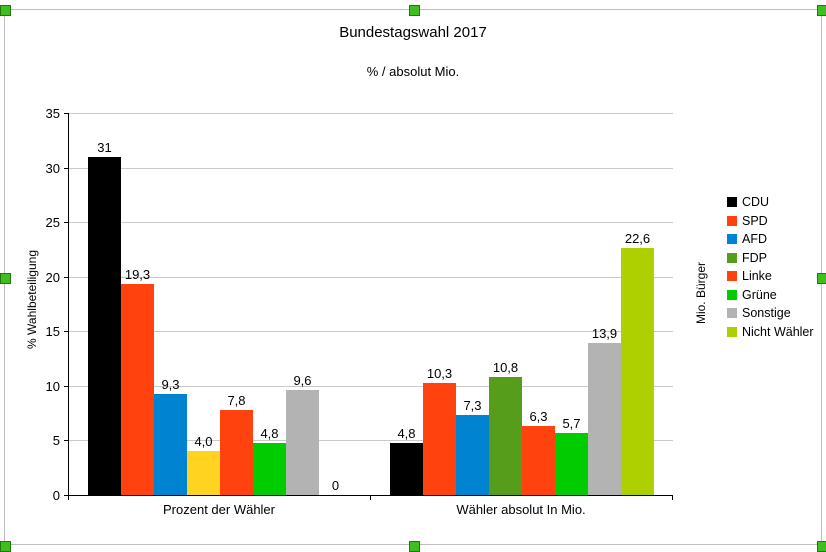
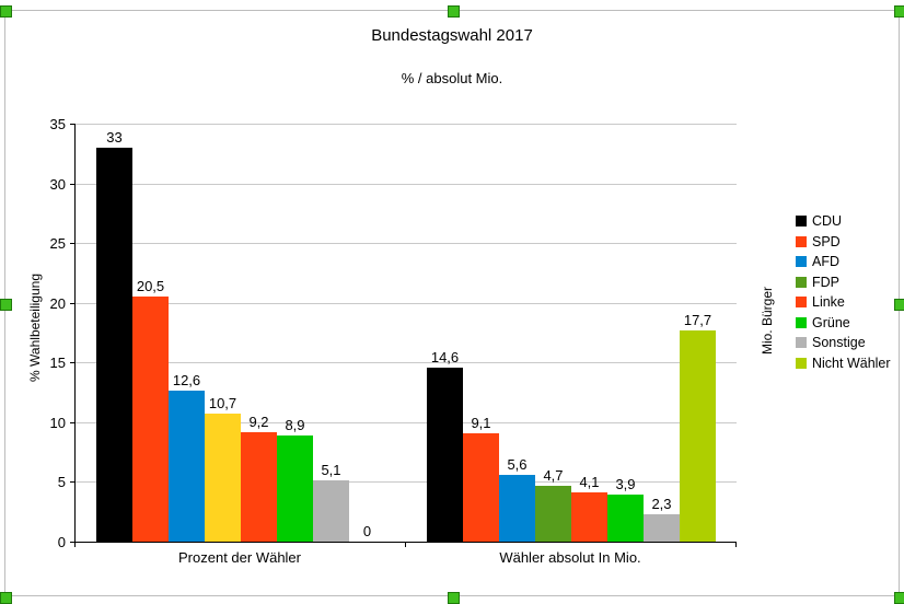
CDU/Prozent der Wähler: 31 -> 33
SPD/Prozent der Wähler: 19,3 -> 20,5
AFD/Prozent der Wähler: 9,3 -> 12,6
FDP/Prozent der Wähler: 4,0 -> 10,7
Linke/Prozent der Wähler: 7,8 -> 9,2
Grüne/Prozent der Wähler: 4,8 -> 8,9
Sonstige/Prozent der Wähler: 9,6 -> 5,1
CDU/Wähler absolut In Mio.: 4,8 -> 14,6
SPD/Wähler absolut In Mio.: 10,3 -> 9,1
AFD/Wähler absolut In Mio.: 7,3 -> 5,6
FDP/Wähler absolut In Mio.: 10,8 -> 4,7
Linke/Wähler absolut In Mio.: 6,3 -> 4,1
Grüne/Wähler absolut In Mio.: 5,7 -> 3,9
Sonstige/Wähler absolut In Mio.: 13,9 -> 2,3
Nicht Wähler/Wähler absolut In Mio.: 22,6 -> 17,7
